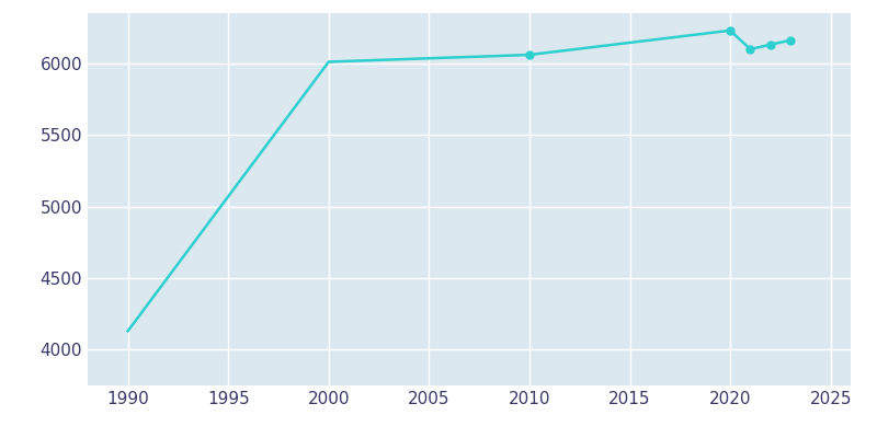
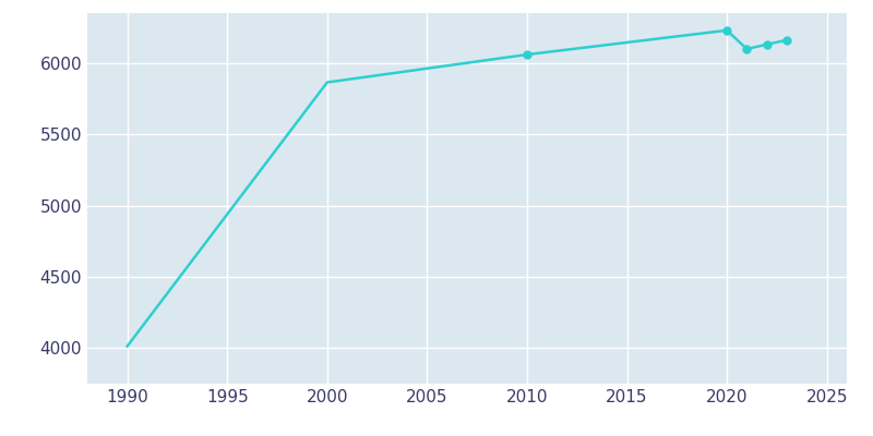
1990: 4130 -> 4010
2000: 6010 -> 5860
